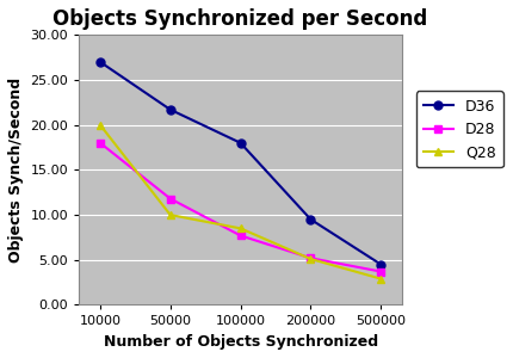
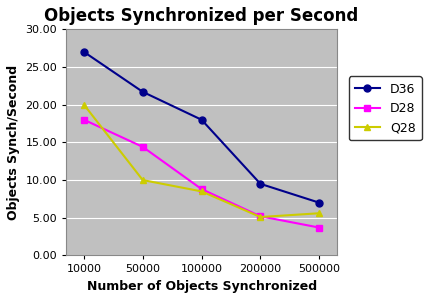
D28/50000: 11.8 -> 14.4
D28/100000: 7.7 -> 8.8
D36/500000: 4.5 -> 7.0
Q28/500000: 2.9 -> 5.6
